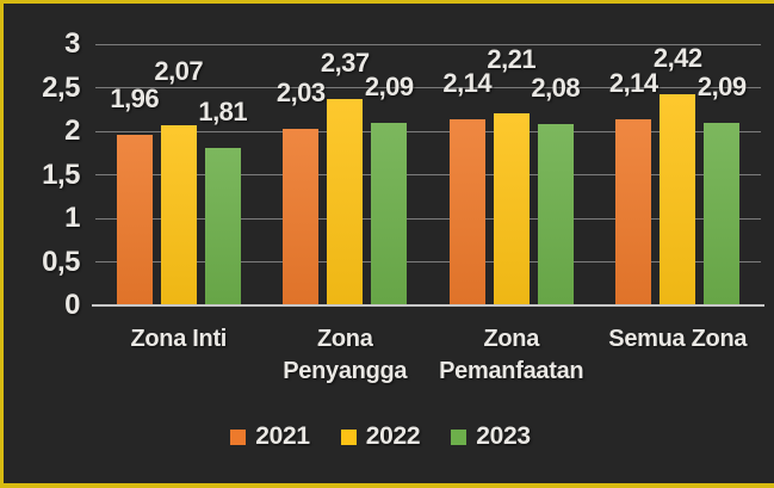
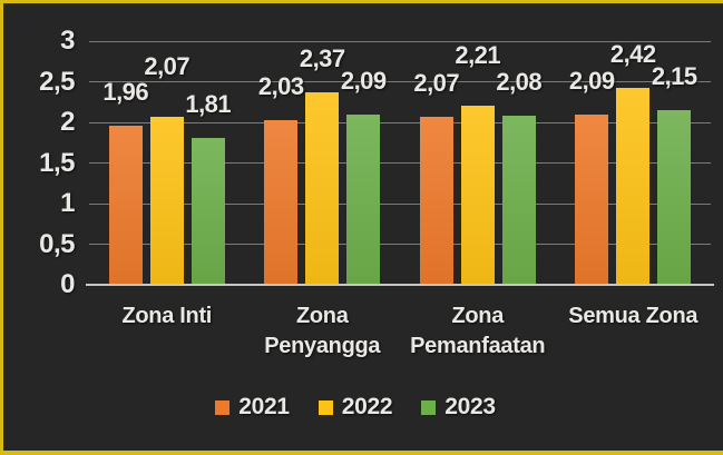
2021/Zona Pemanfaatan: 2,14 -> 2,07
2021/Semua Zona: 2,14 -> 2,09
2023/Semua Zona: 2,09 -> 2,15
